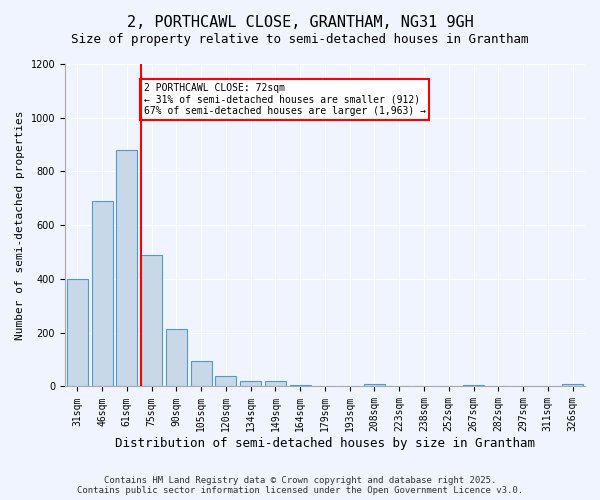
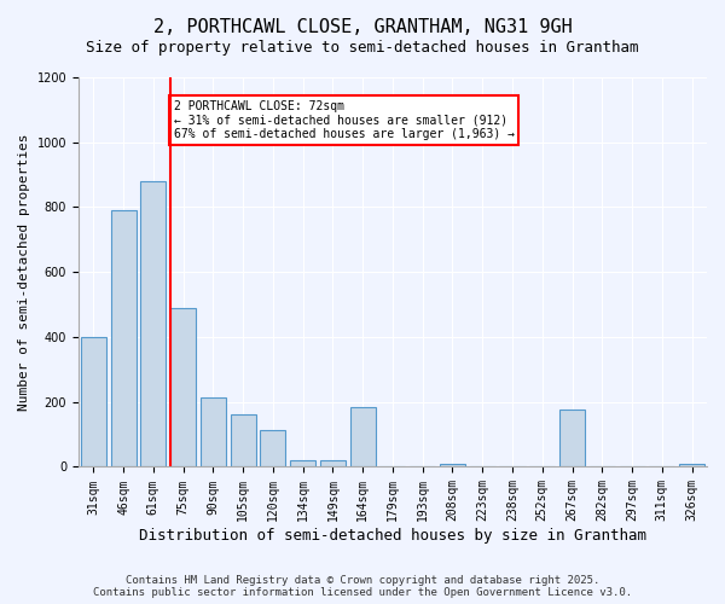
46sqm: 690 -> 790
105sqm: 95 -> 160
120sqm: 40 -> 115
164sqm: 5 -> 185
267sqm: 5 -> 175
